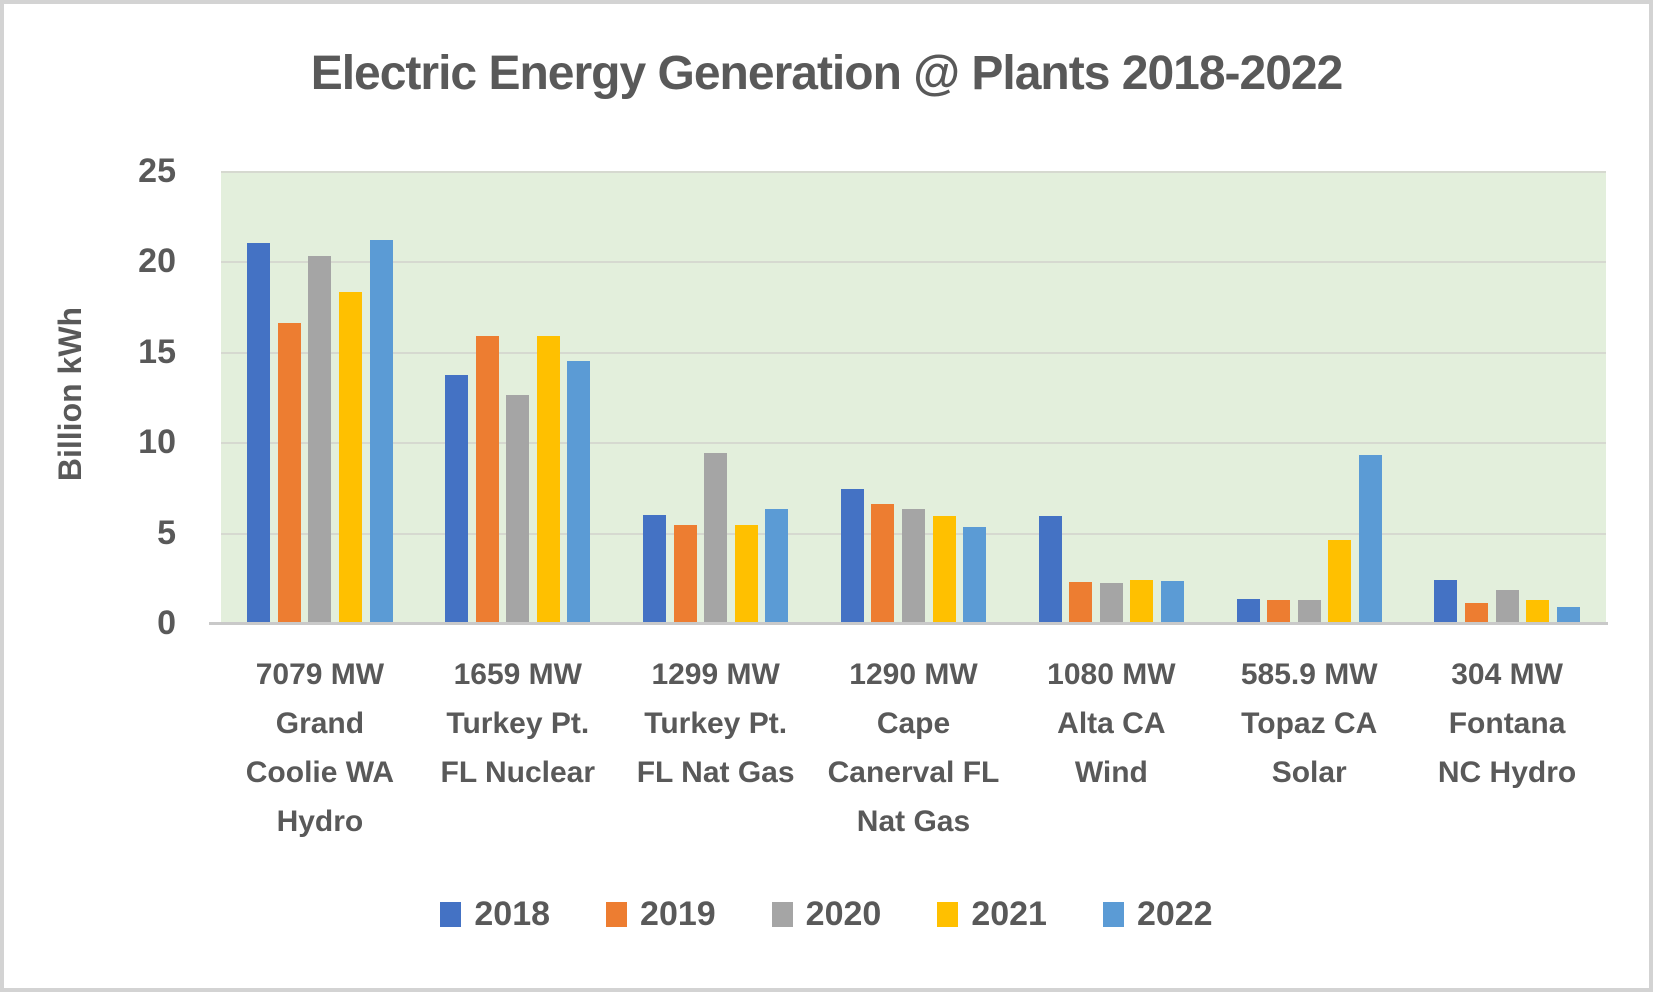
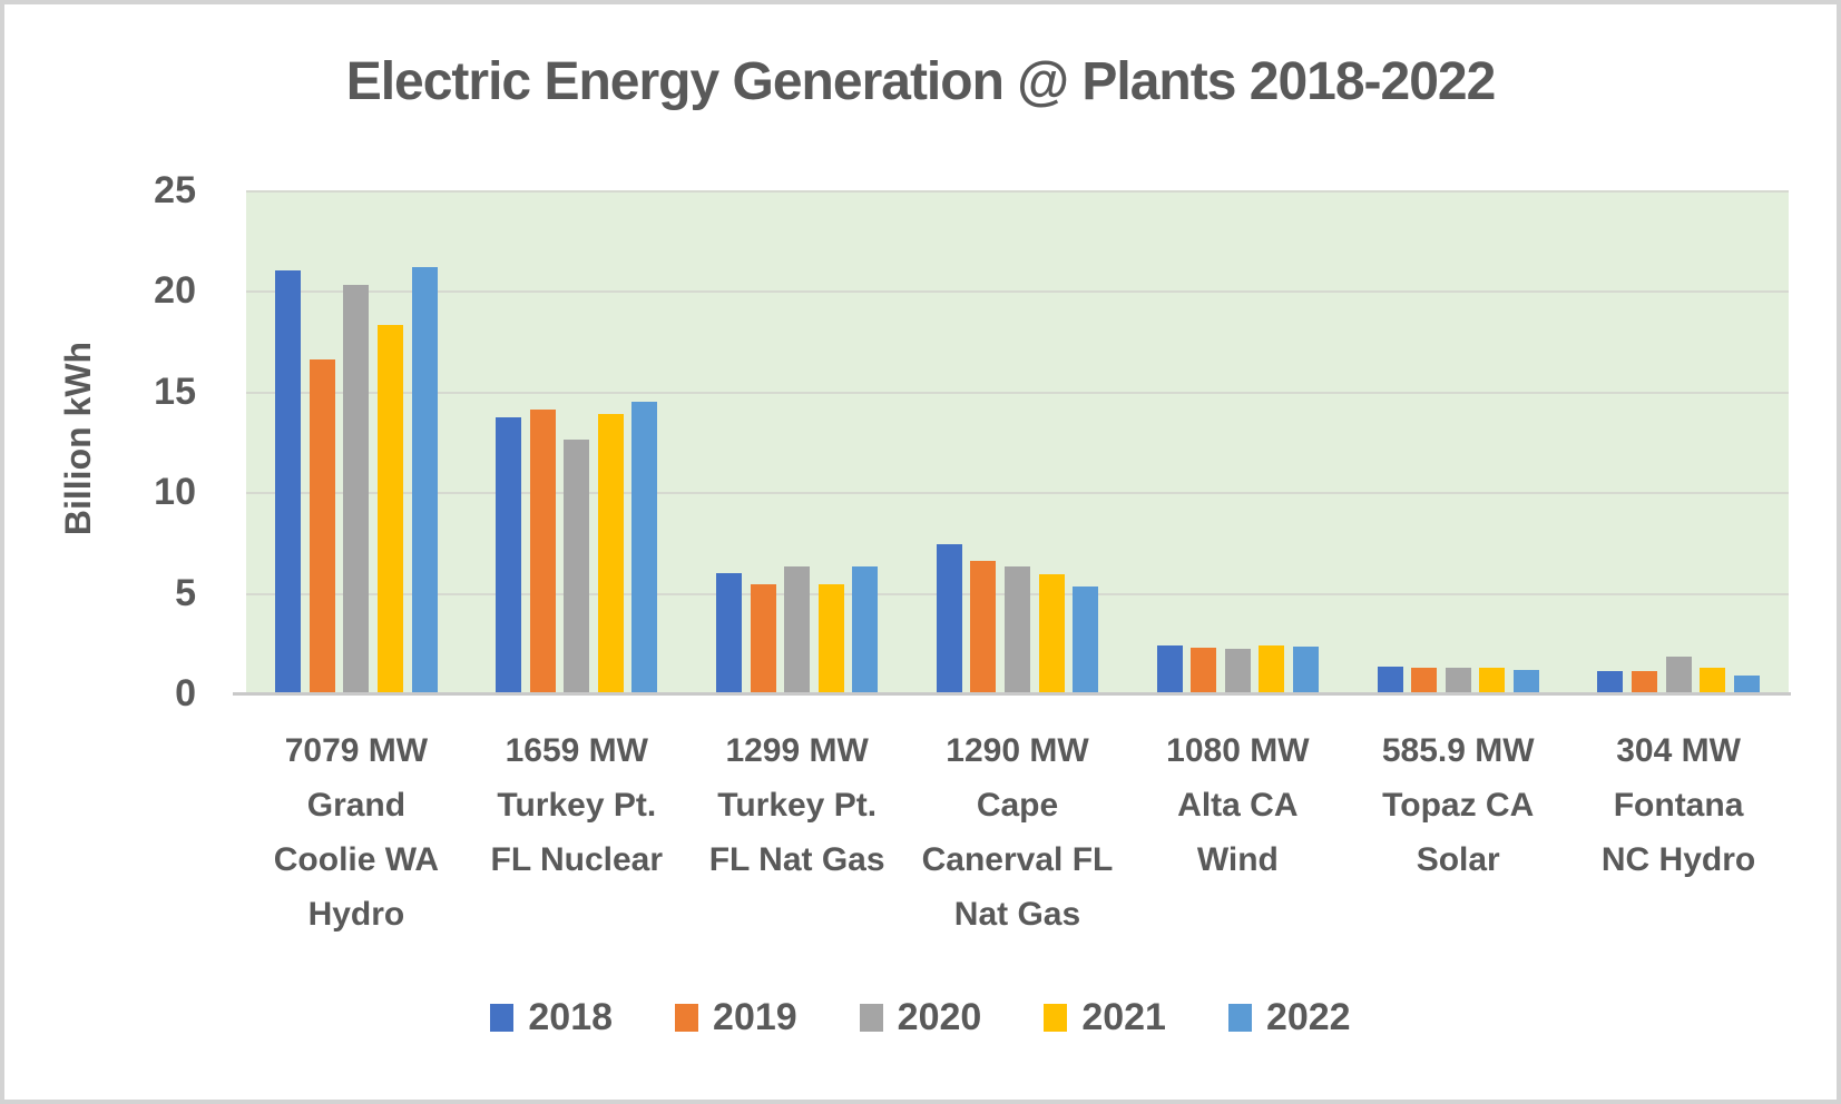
2019/1659 MW Turkey Pt. FL Nuclear: 15.9 -> 14.1
2021/1659 MW Turkey Pt. FL Nuclear: 15.9 -> 13.9
2020/1299 MW Turkey Pt. FL Nat Gas: 9.4 -> 6.3
2018/1080 MW Alta CA Wind: 5.9 -> 2.4
2021/585.9 MW Topaz CA Solar: 4.6 -> 1.2
2022/585.9 MW Topaz CA Solar: 9.3 -> 1.1
2018/304 MW Fontana NC Hydro: 2.4 -> 1.1
